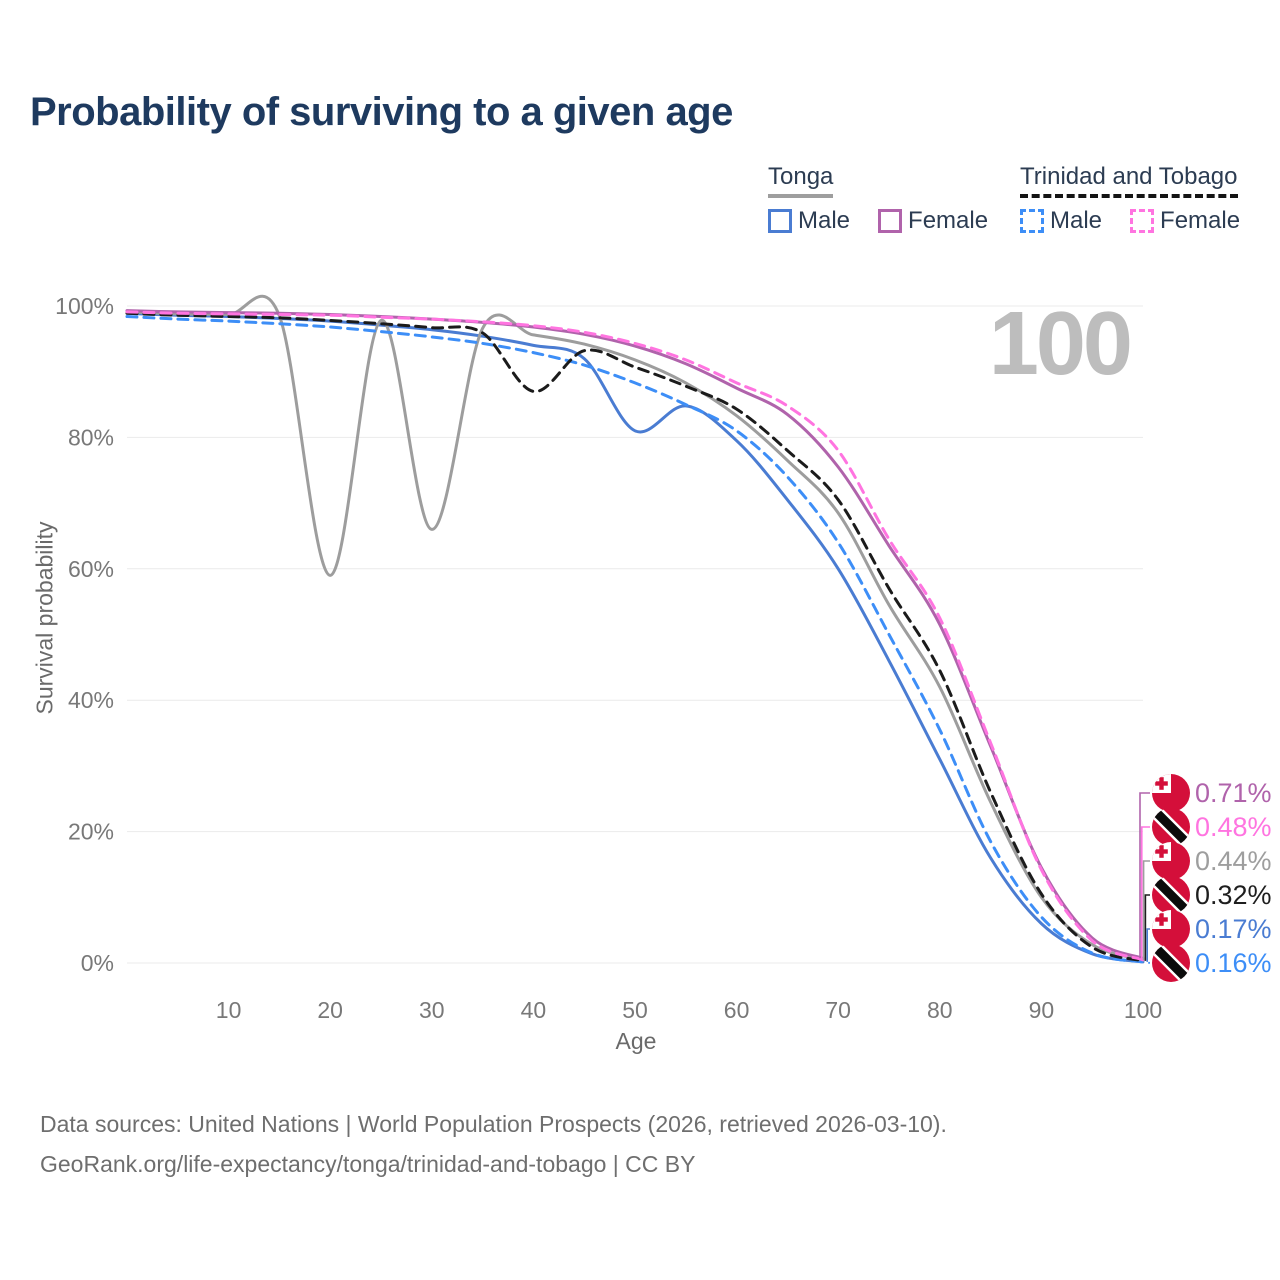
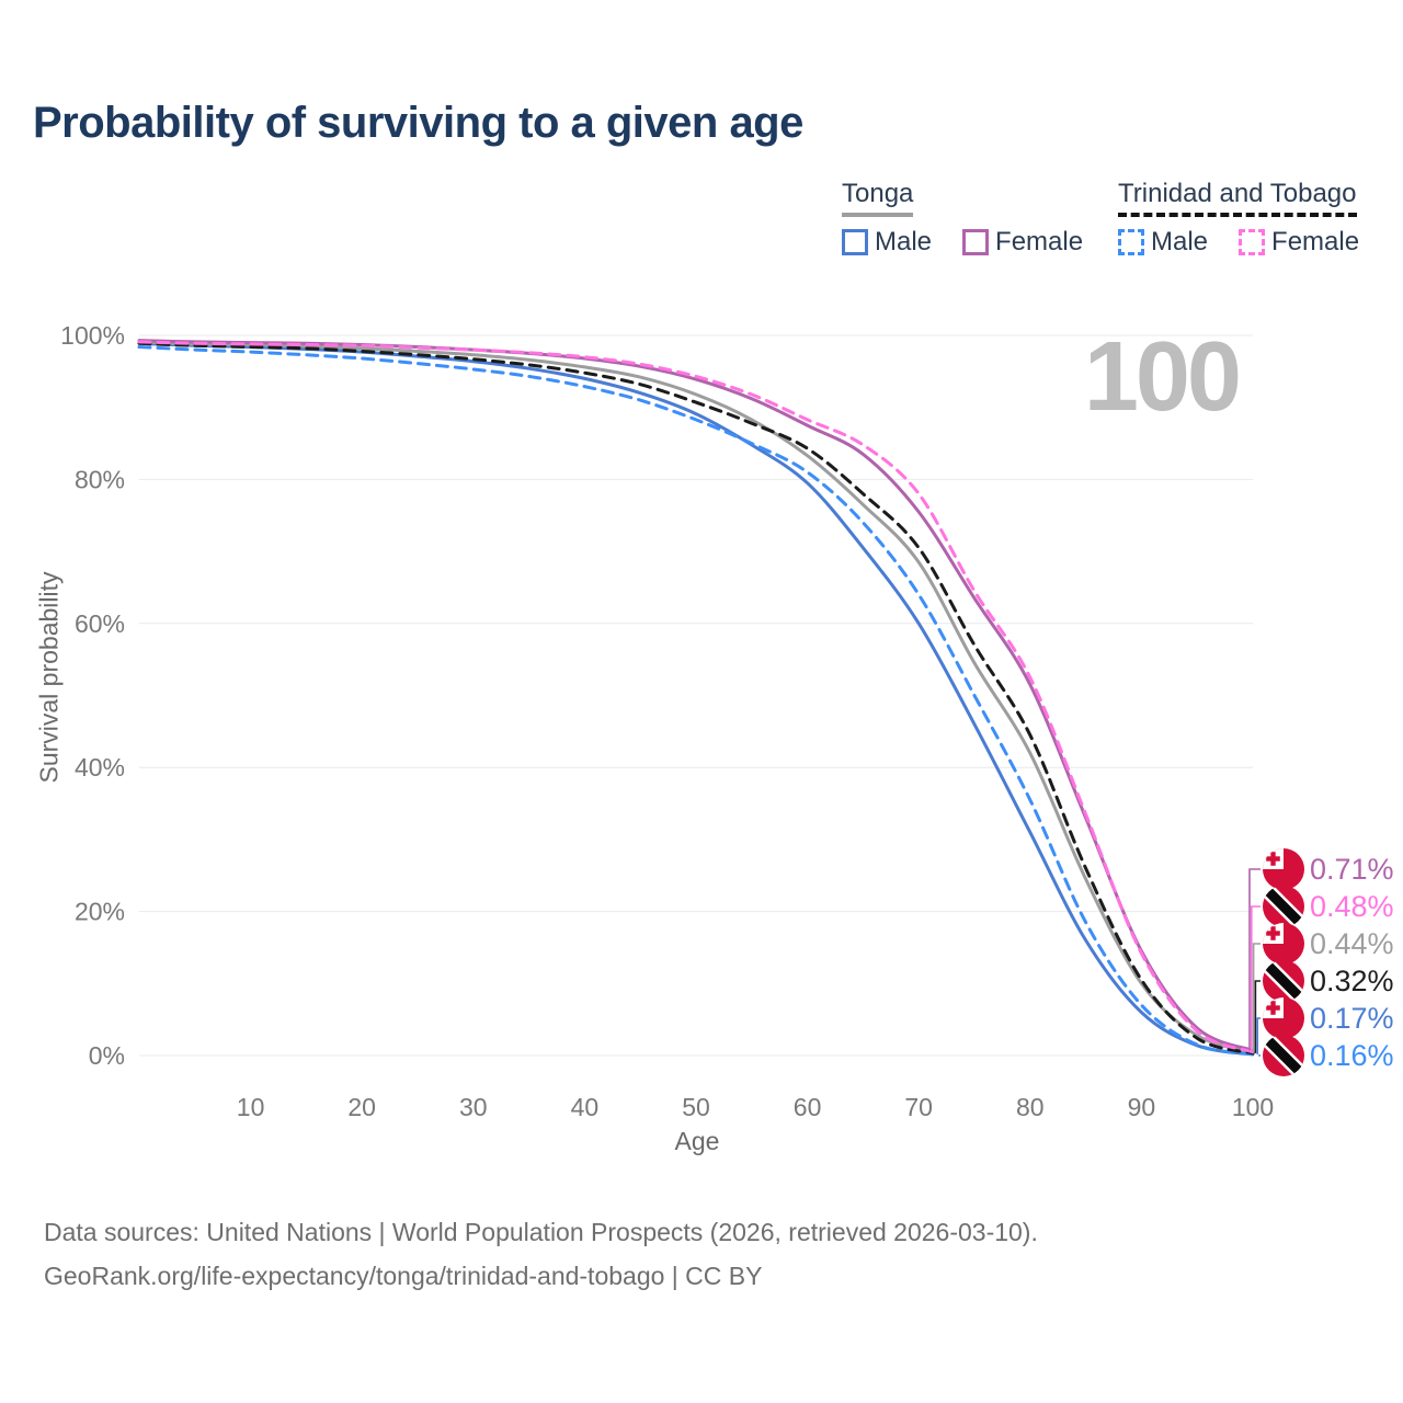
Tonga/20: 59% -> 98%
Tonga/30: 66% -> 97%
Trinidad and Tobago/40: 87% -> 95%
Tonga Male/50: 81% -> 89%
